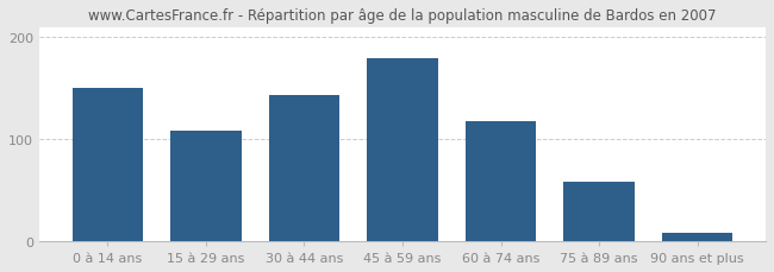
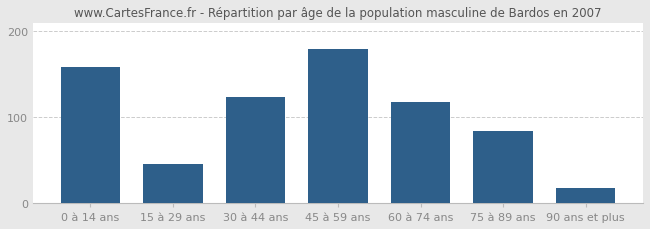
0 à 14 ans: 150 -> 158
15 à 29 ans: 108 -> 46
30 à 44 ans: 143 -> 124
75 à 89 ans: 58 -> 84
90 ans et plus: 8 -> 18
